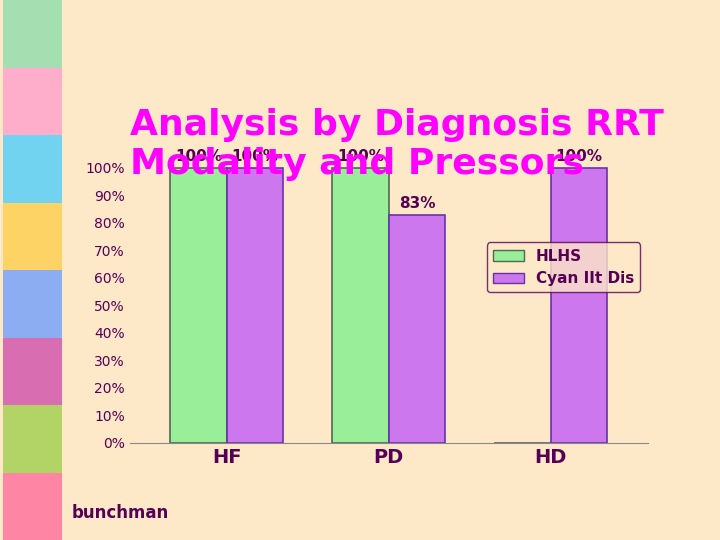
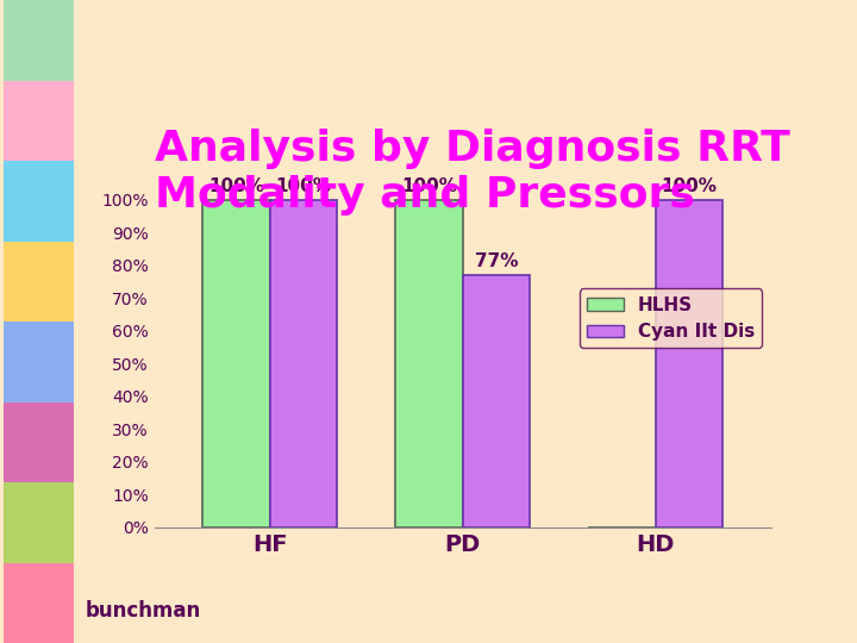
Cyan IIt Dis/PD: 83% -> 77%
